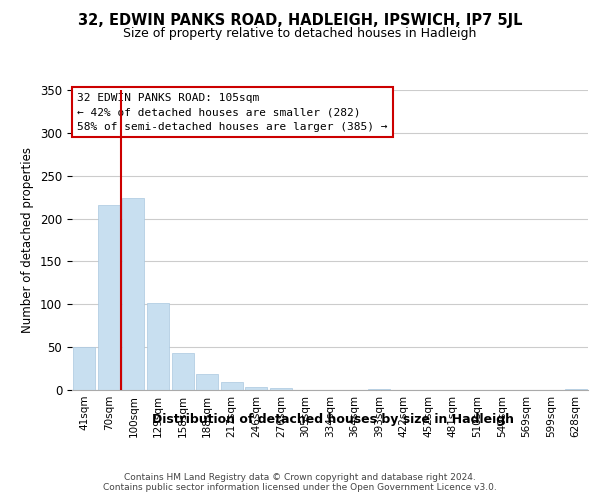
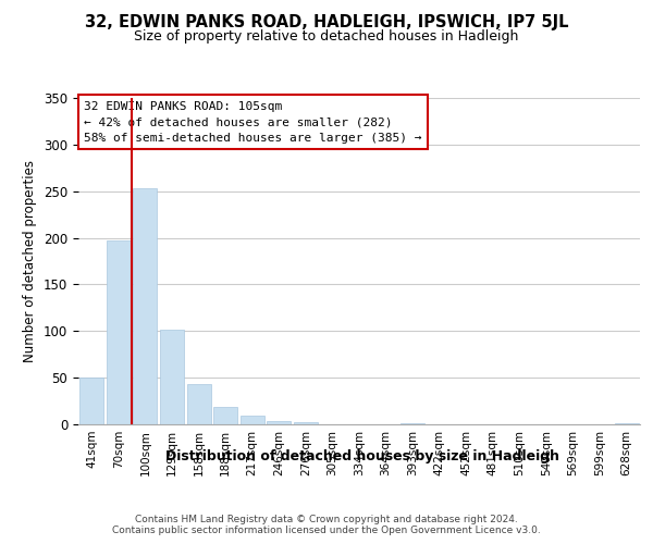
70sqm: 216 -> 197
100sqm: 224 -> 253
